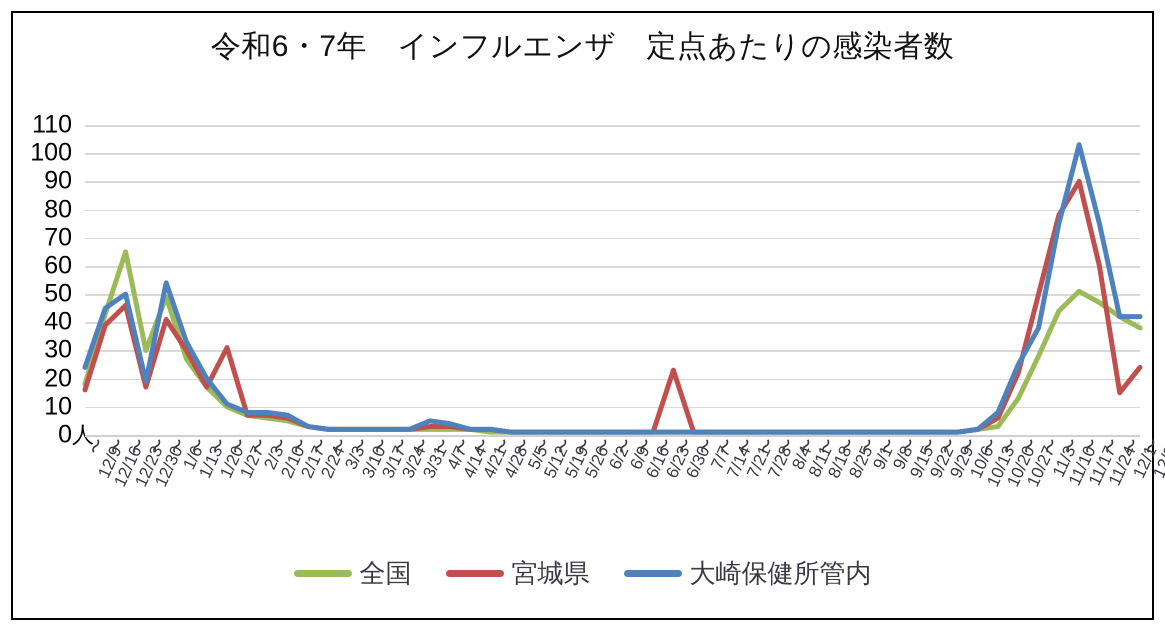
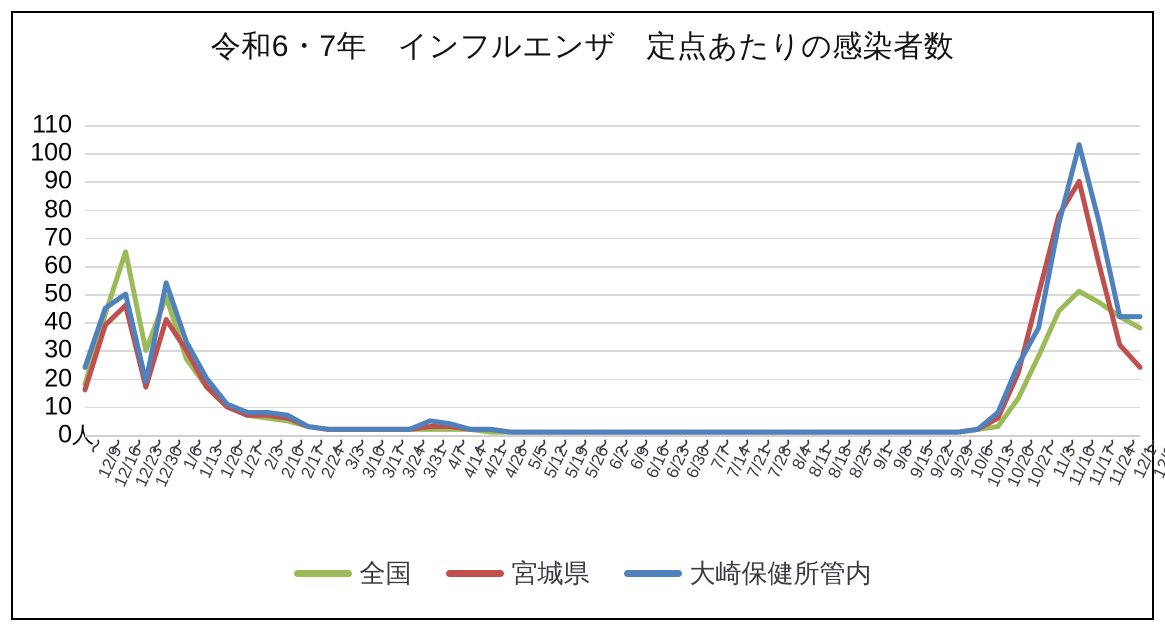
宮城県/1/27: 31 -> 10
宮城県/6/30: 23 -> 1
宮城県/12/1: 15 -> 32
